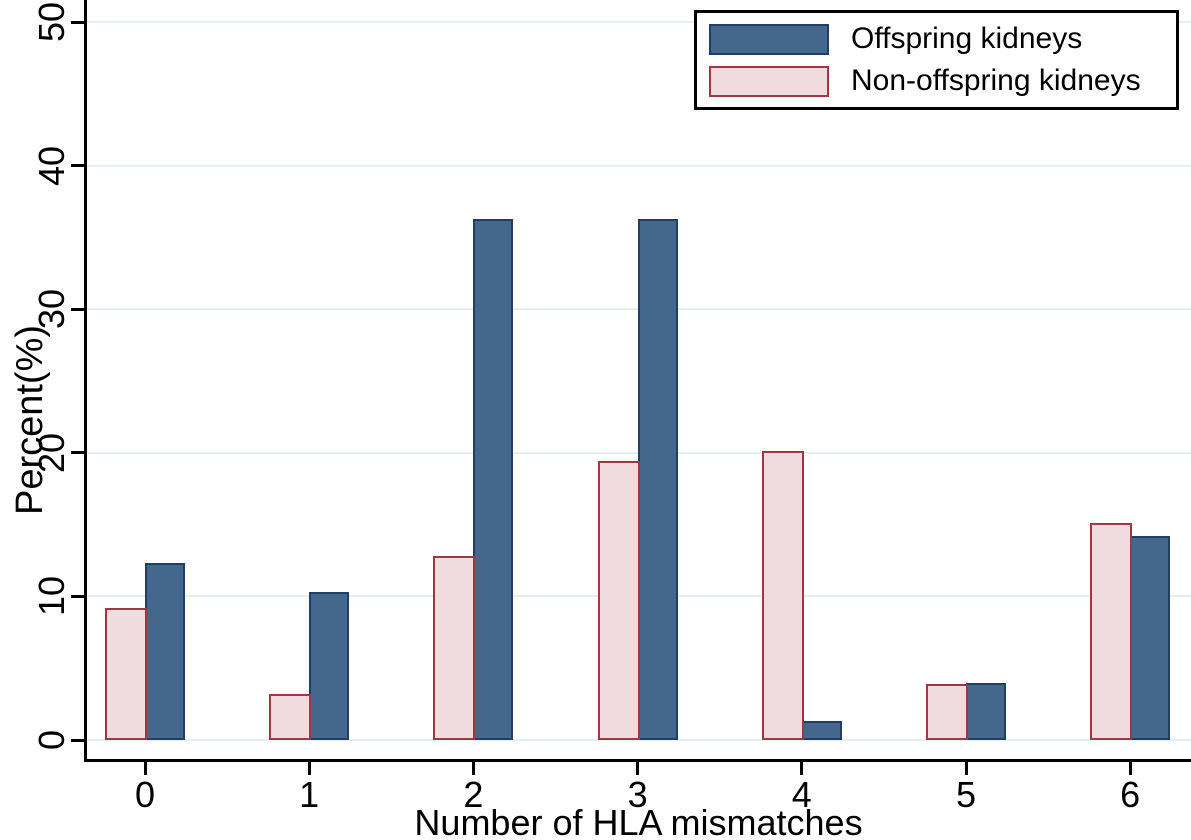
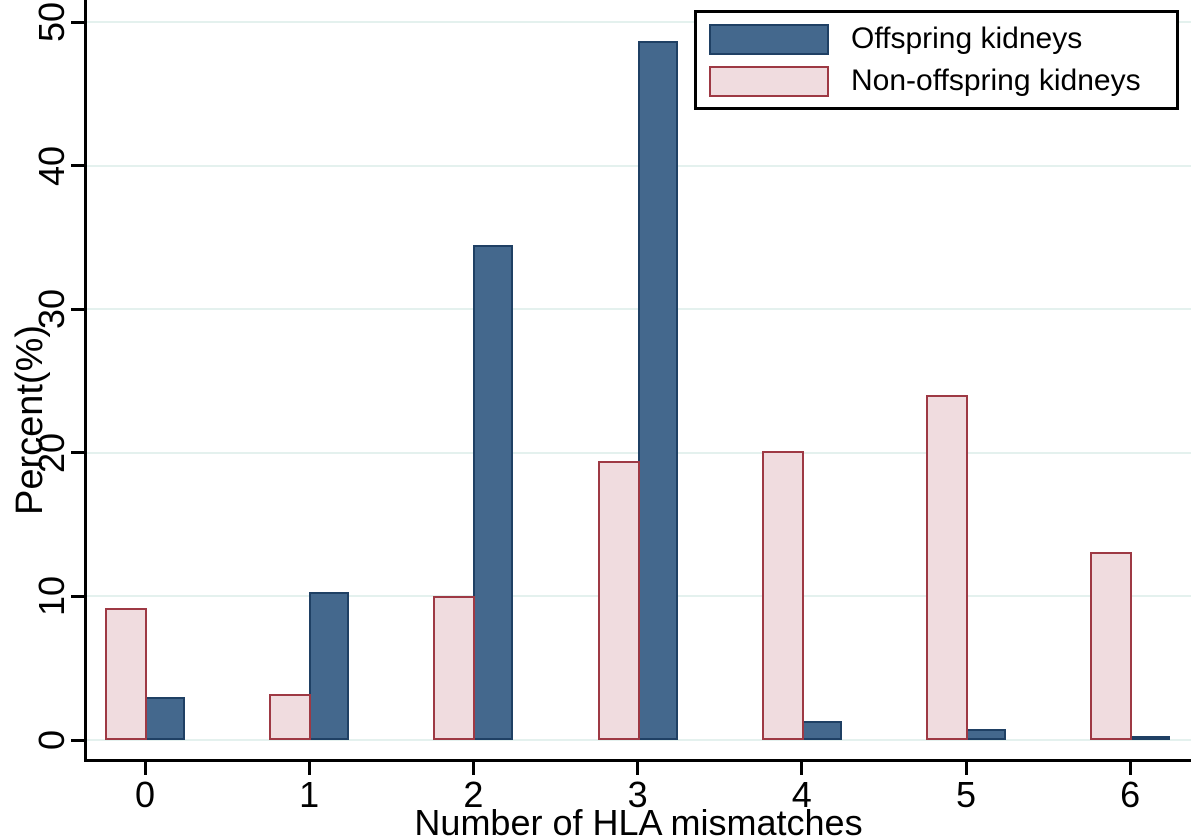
Offspring kidneys/0: 12.3 -> 3.0
Offspring kidneys/2: 36.3 -> 34.5
Non-offspring kidneys/2: 12.8 -> 10.0
Offspring kidneys/3: 36.3 -> 48.7
Offspring kidneys/5: 4.0 -> 0.8
Non-offspring kidneys/5: 3.9 -> 24.0
Offspring kidneys/6: 14.2 -> 0.3
Non-offspring kidneys/6: 15.1 -> 13.1
